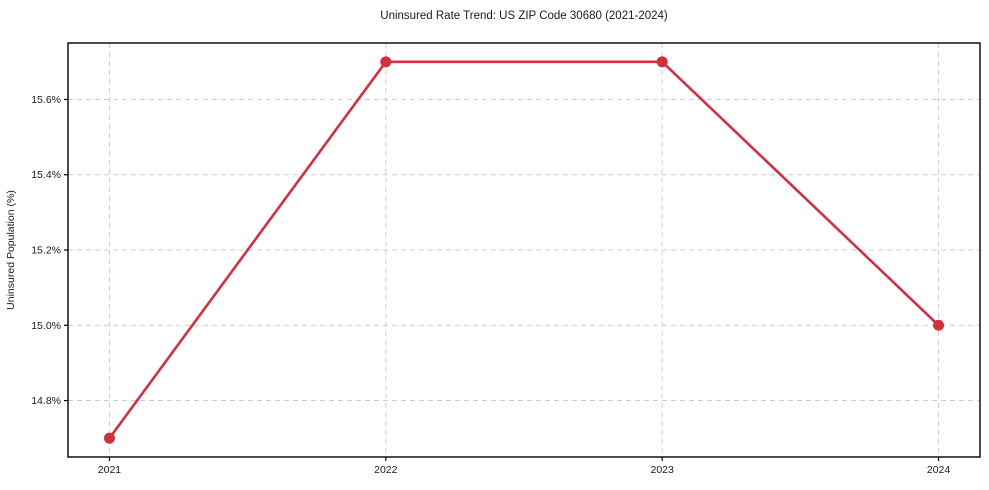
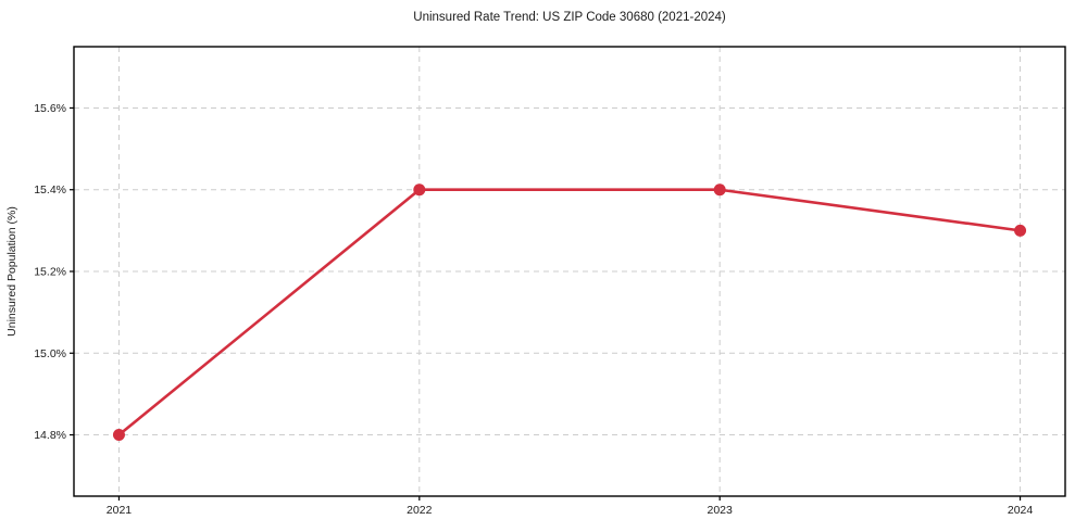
2021: 14.7% -> 14.8%
2022: 15.7% -> 15.4%
2023: 15.7% -> 15.4%
2024: 15.0% -> 15.3%
